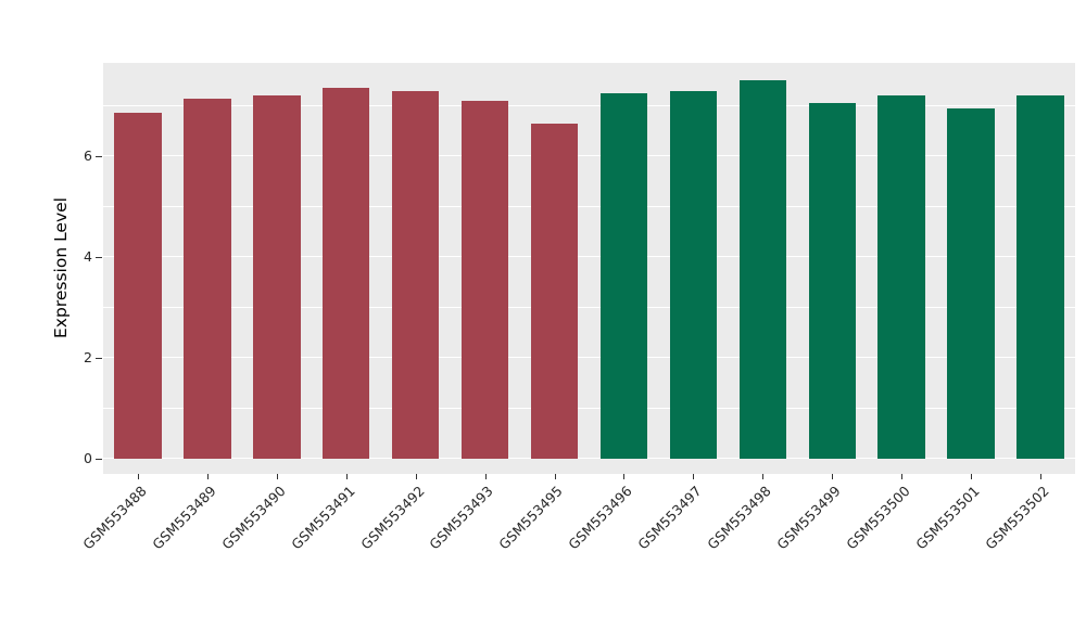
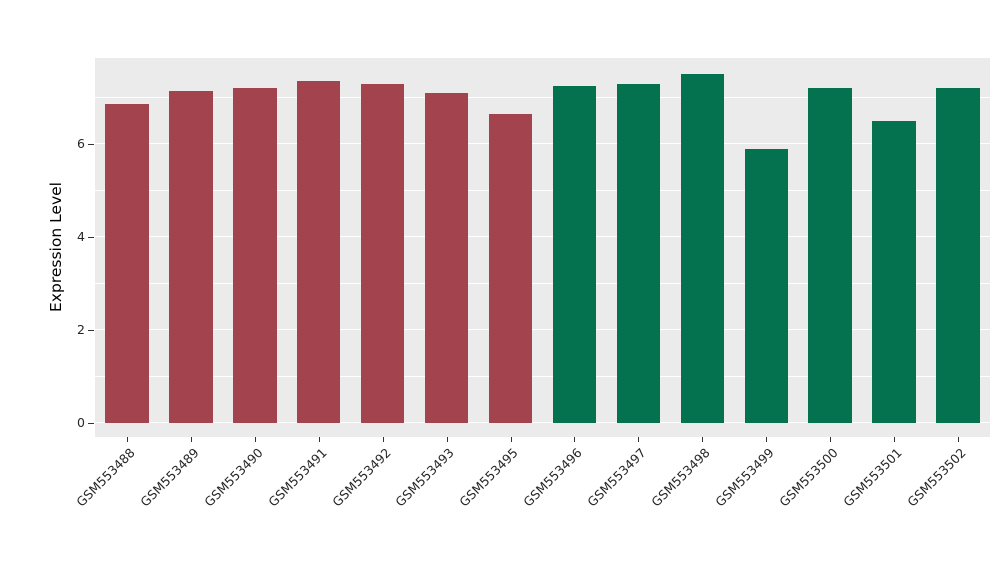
GSM553499: 7.0 -> 5.9
GSM553501: 7.0 -> 6.5
